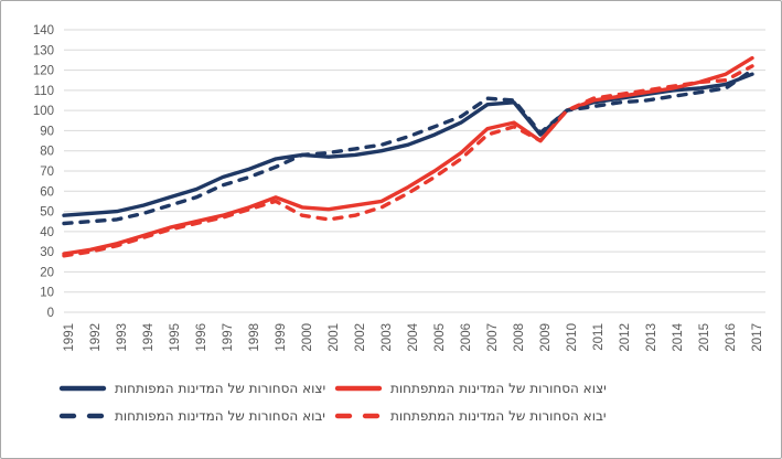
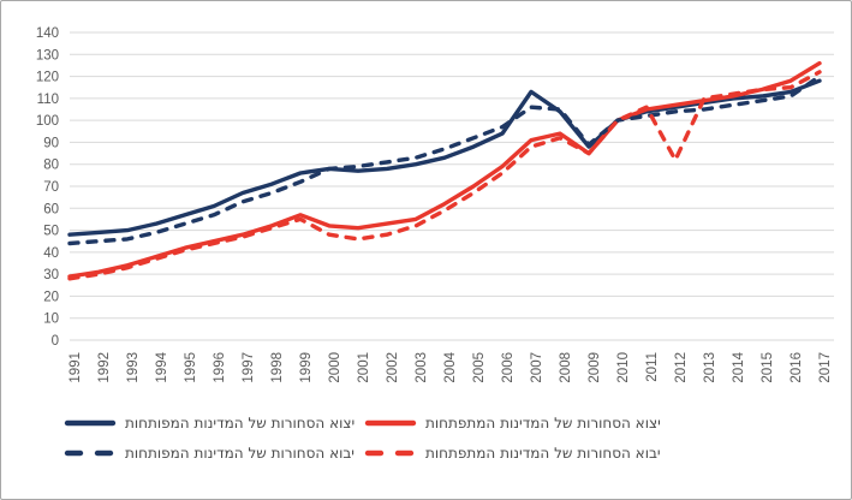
יצוא הסחורות של המדינות המפותחות/2007: 103 -> 113
יבוא הסחורות של המדינות המתפתחות/2012: 108 -> 82
